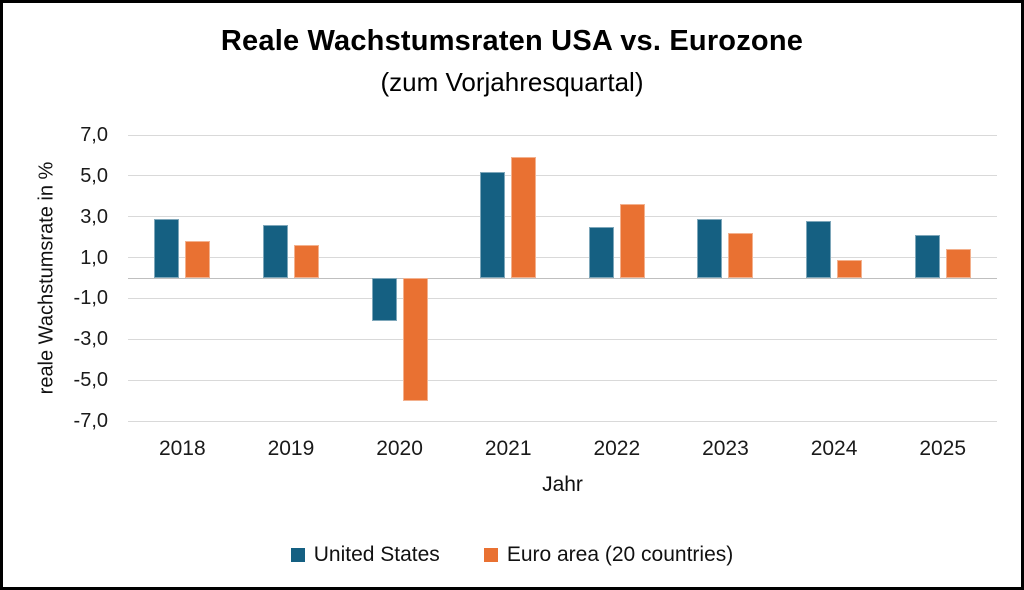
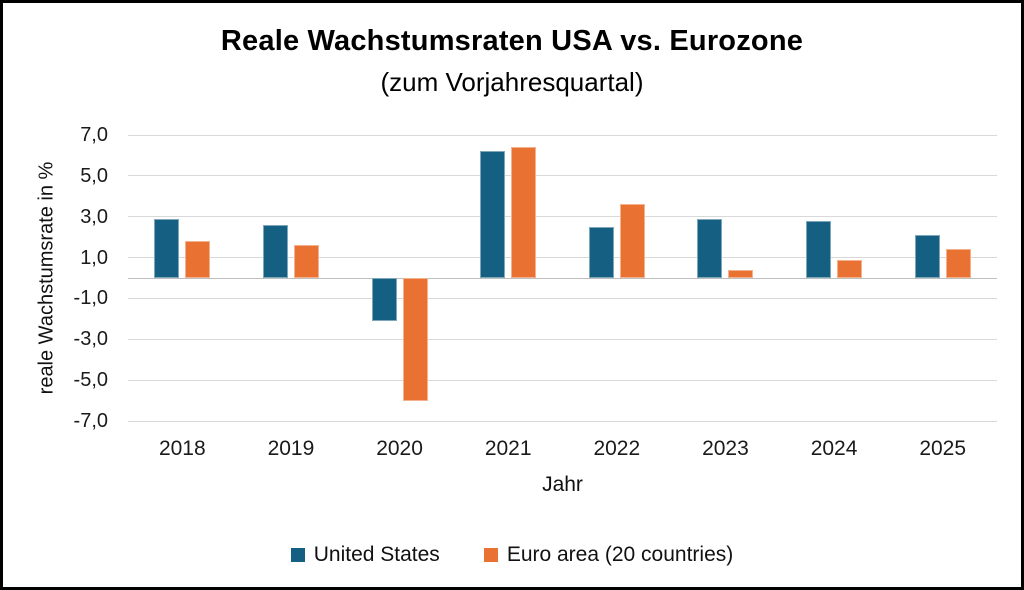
United States/2021: 5,2 -> 6,2
Euro area (20 countries)/2021: 5,9 -> 6,4
Euro area (20 countries)/2023: 2,2 -> 0,4
